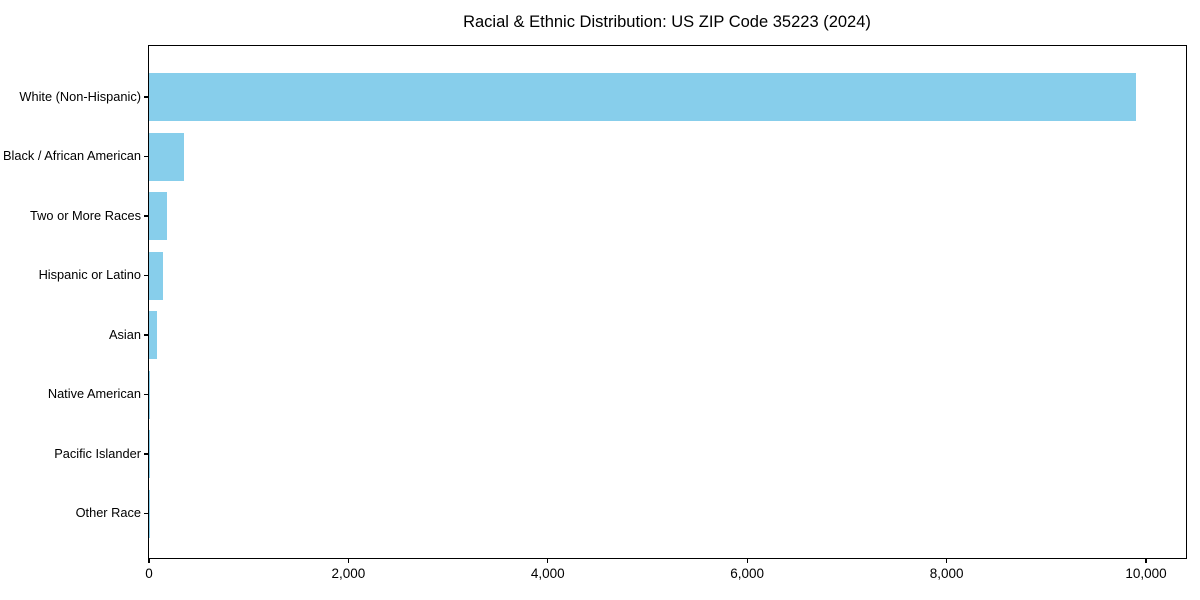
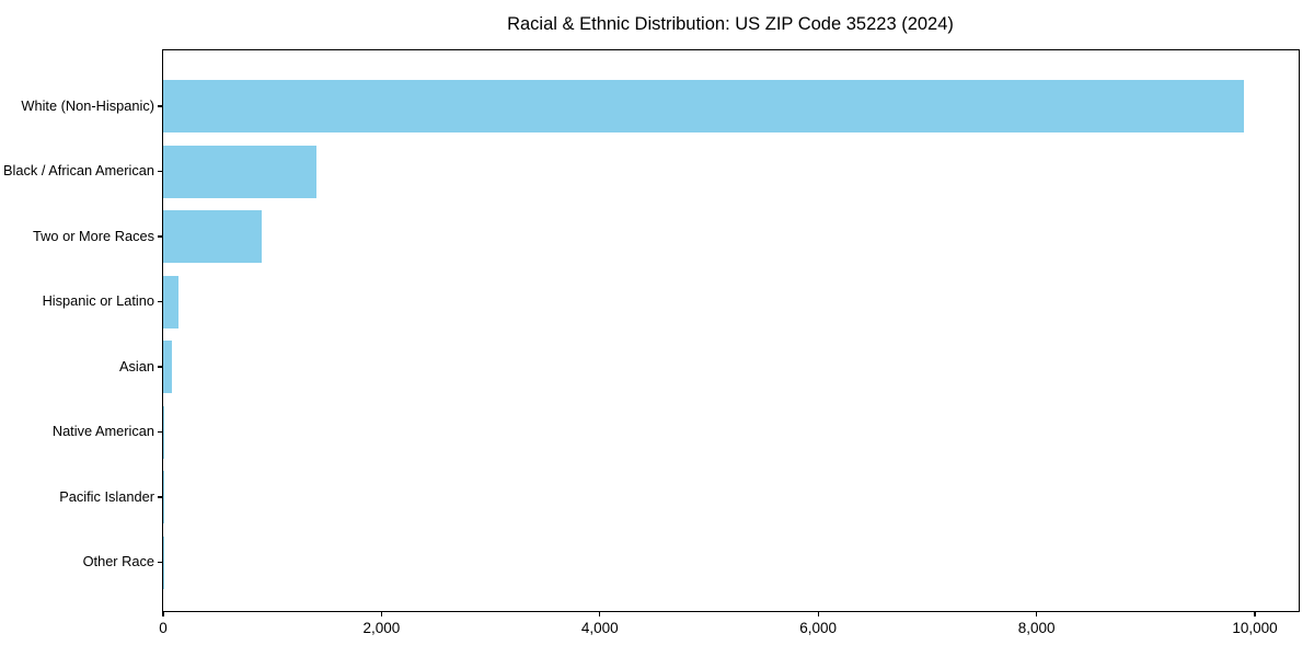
Black / African American: 400 -> 1400
Two or More Races: 200 -> 900
